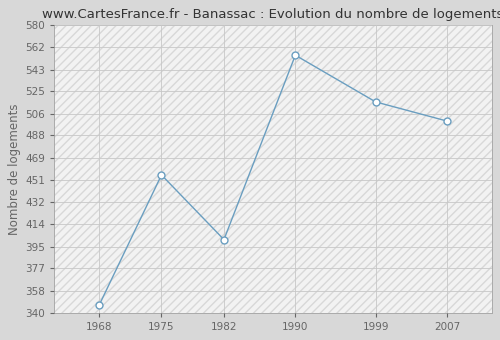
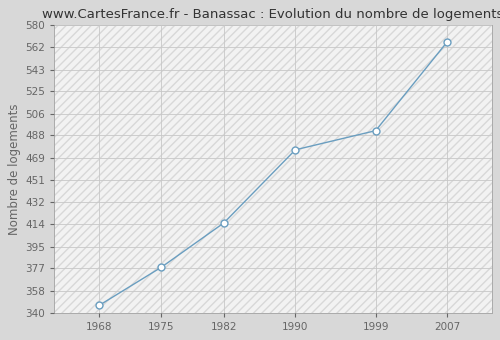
1975: 455 -> 378
1982: 401 -> 415
1990: 555 -> 476
1999: 516 -> 492
2007: 500 -> 566
